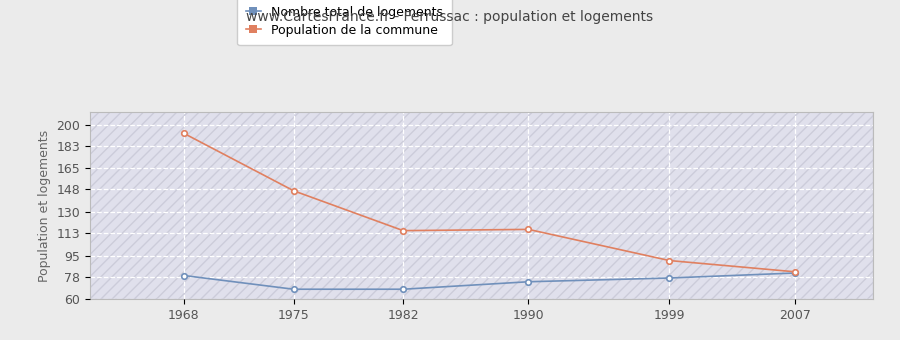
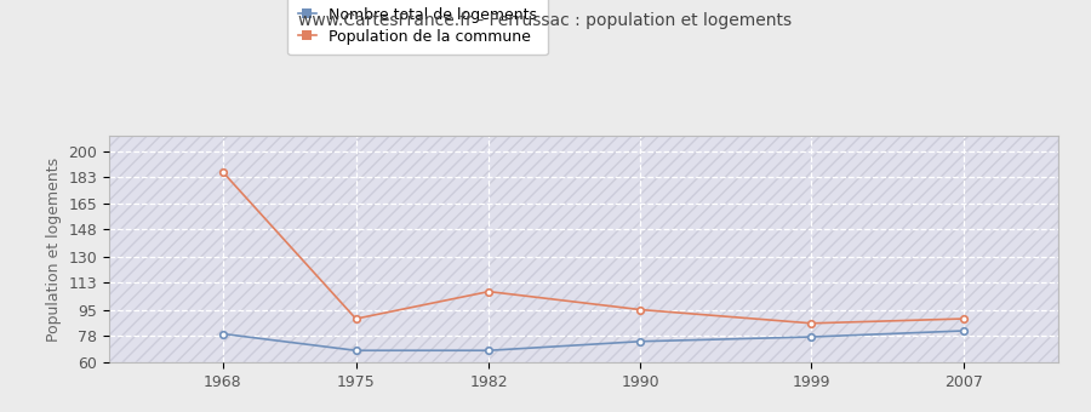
Population de la commune/1968: 193 -> 186
Population de la commune/1975: 147 -> 89
Population de la commune/1982: 115 -> 107
Population de la commune/1990: 116 -> 95
Population de la commune/1999: 91 -> 86
Population de la commune/2007: 82 -> 89
